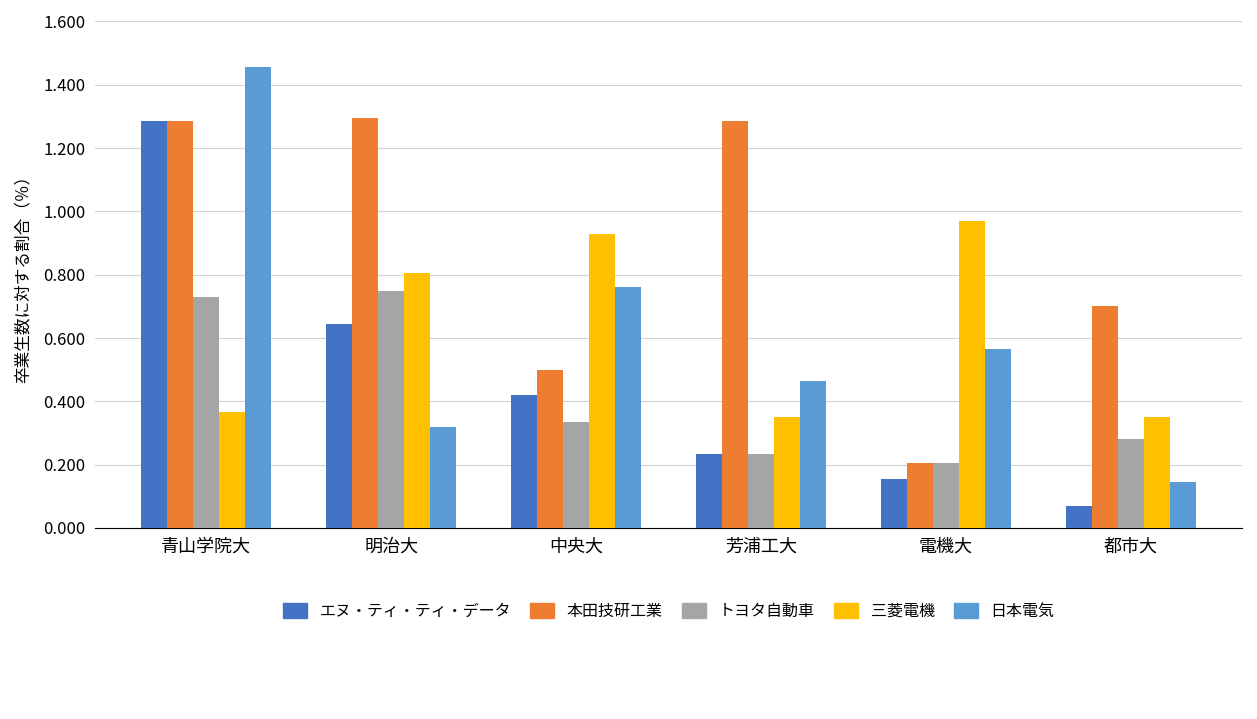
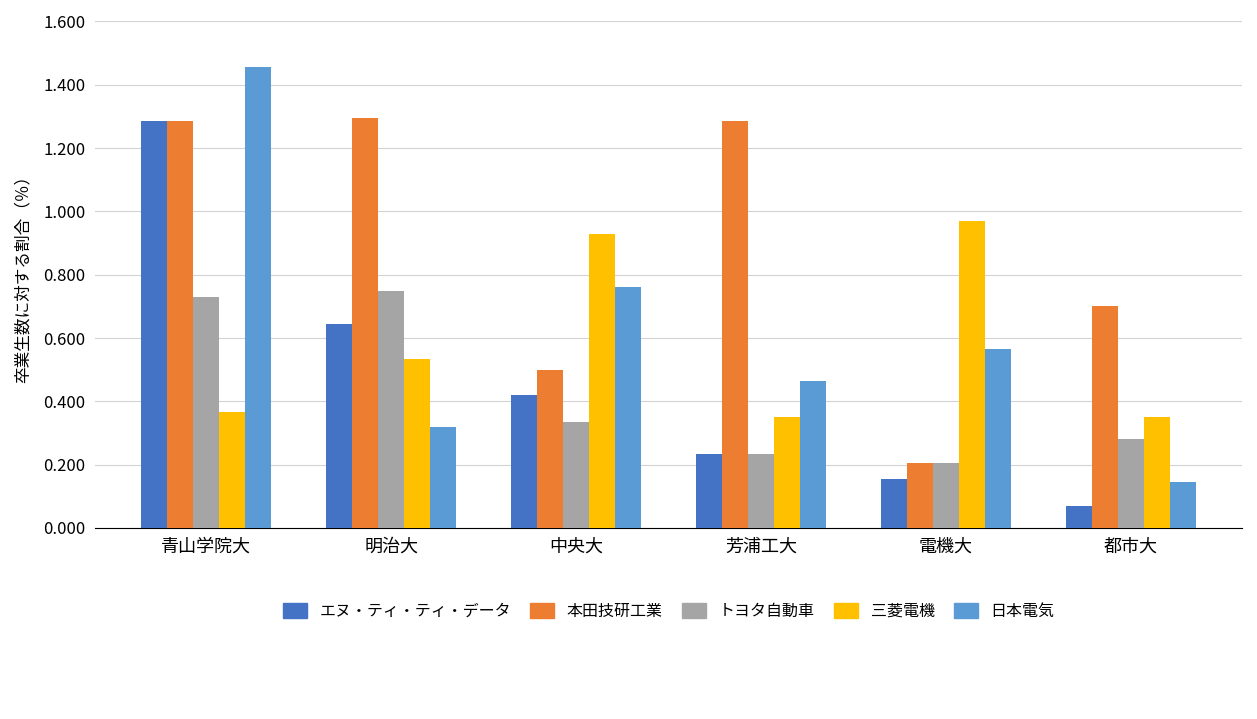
三菱電機/明治大: 0.805 -> 0.535
